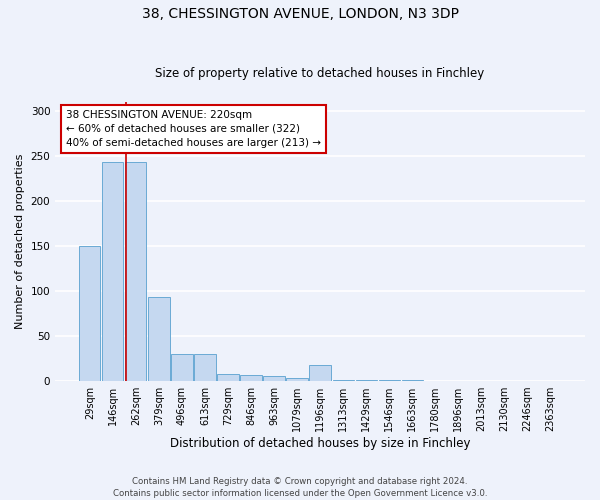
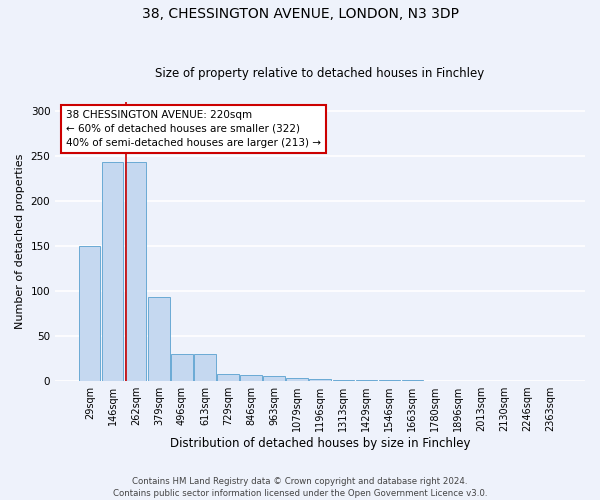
1196sqm: 18 -> 2
